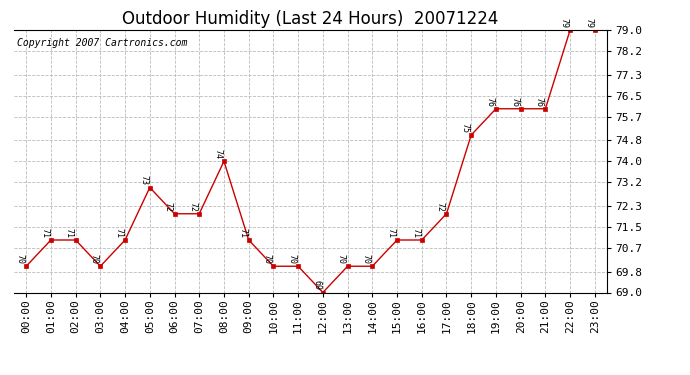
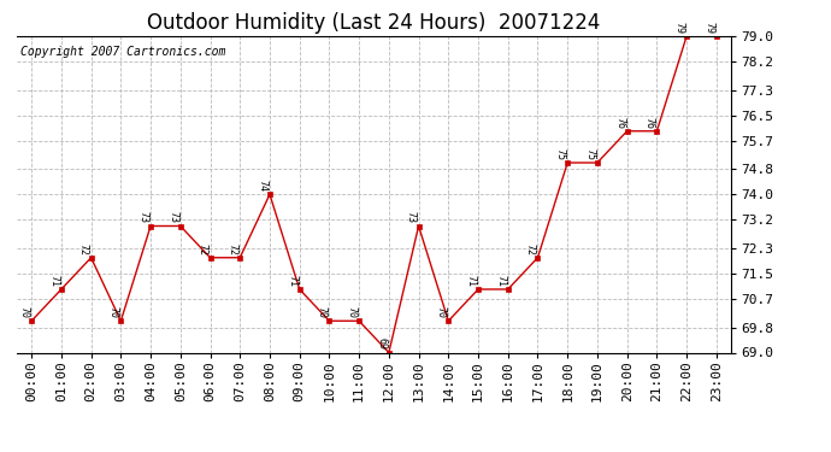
02:00: 71 -> 72
04:00: 71 -> 73
13:00: 70 -> 73
19:00: 76 -> 75
